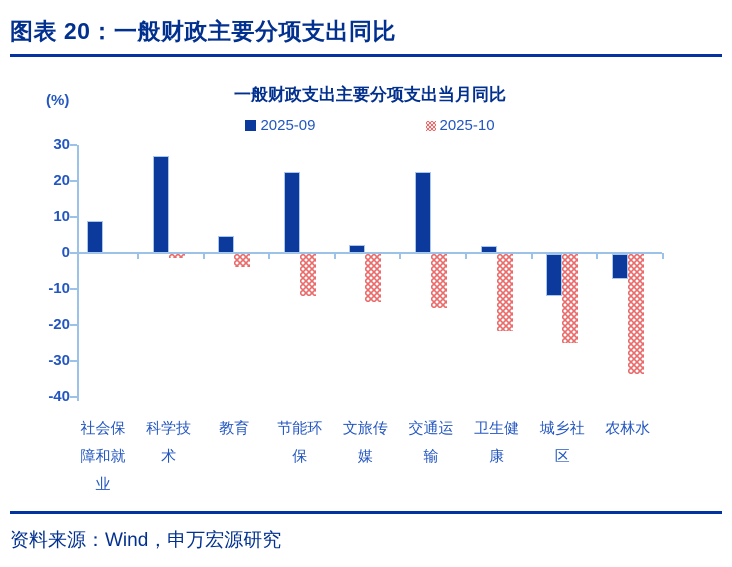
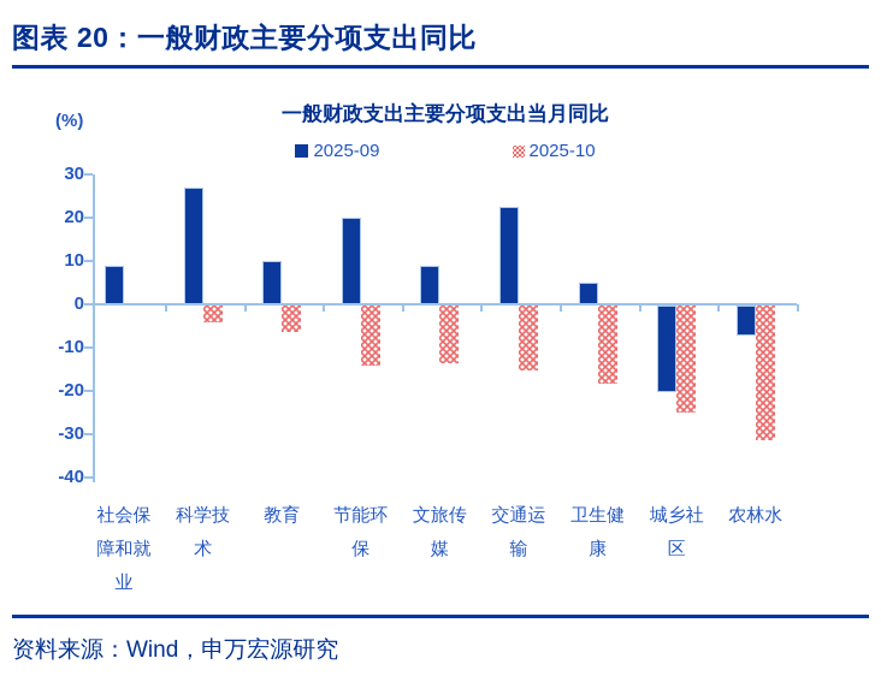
2025-10/科学技术: -1 -> -4
2025-09/教育: 5 -> 10
2025-10/教育: -4 -> -6
2025-09/节能环保: 23 -> 20
2025-10/节能环保: -12 -> -14
2025-09/文旅传媒: 2 -> 9
2025-09/卫生健康: 2 -> 5
2025-10/卫生健康: -22 -> -18
2025-09/城乡社区: -12 -> -20
2025-10/农林水: -33 -> -31
